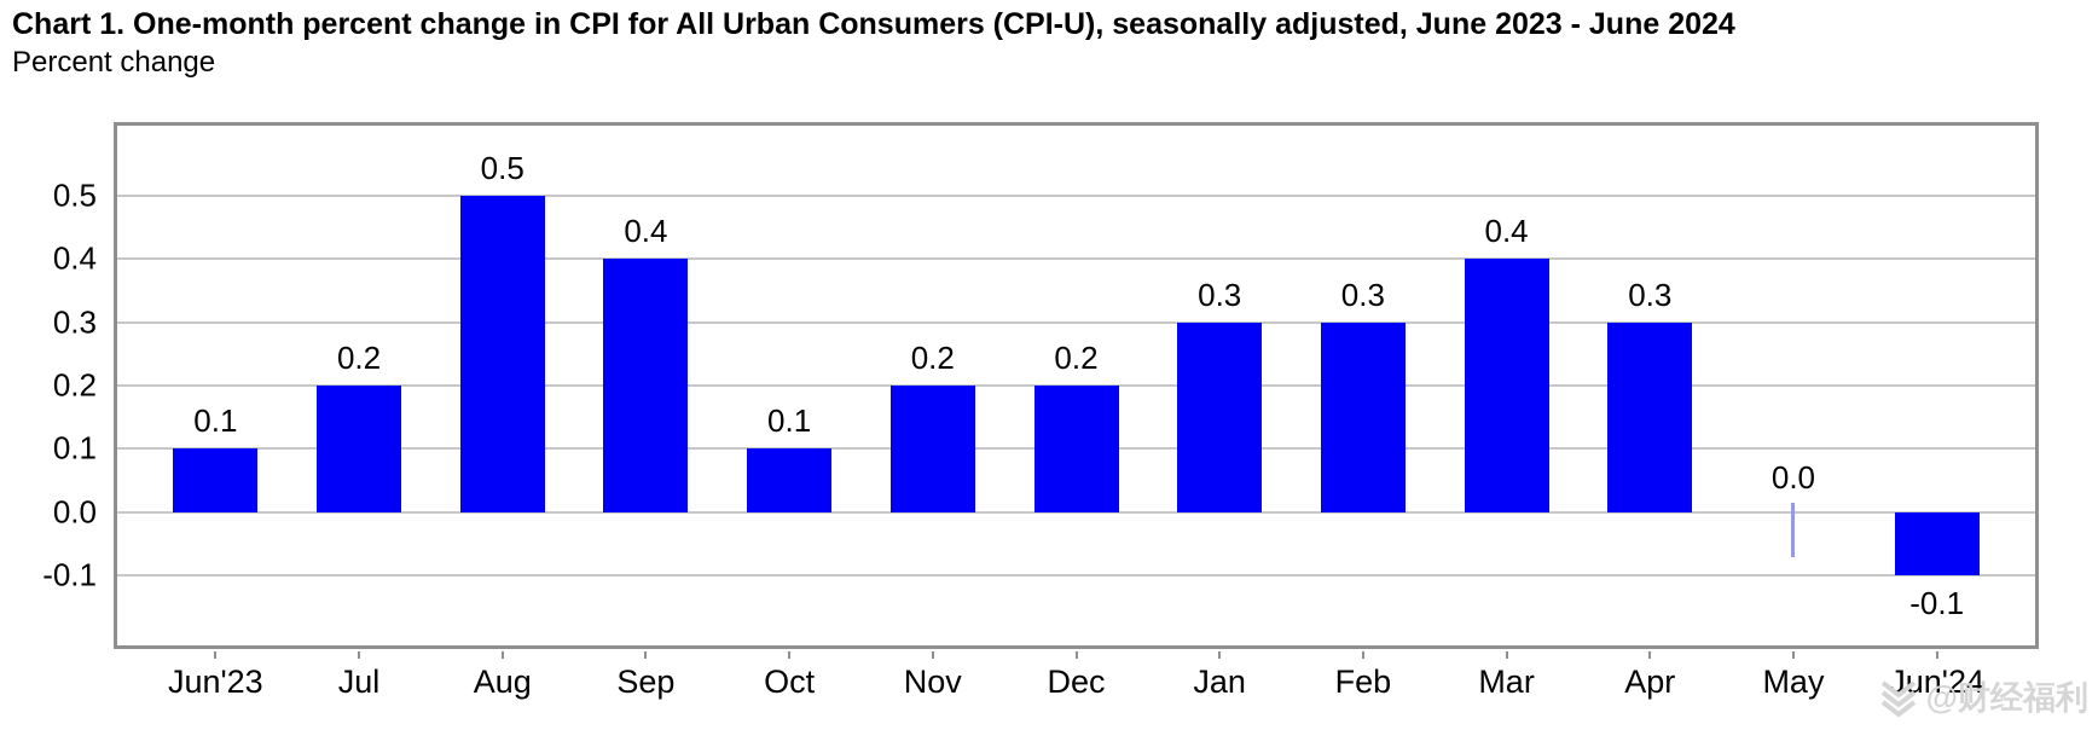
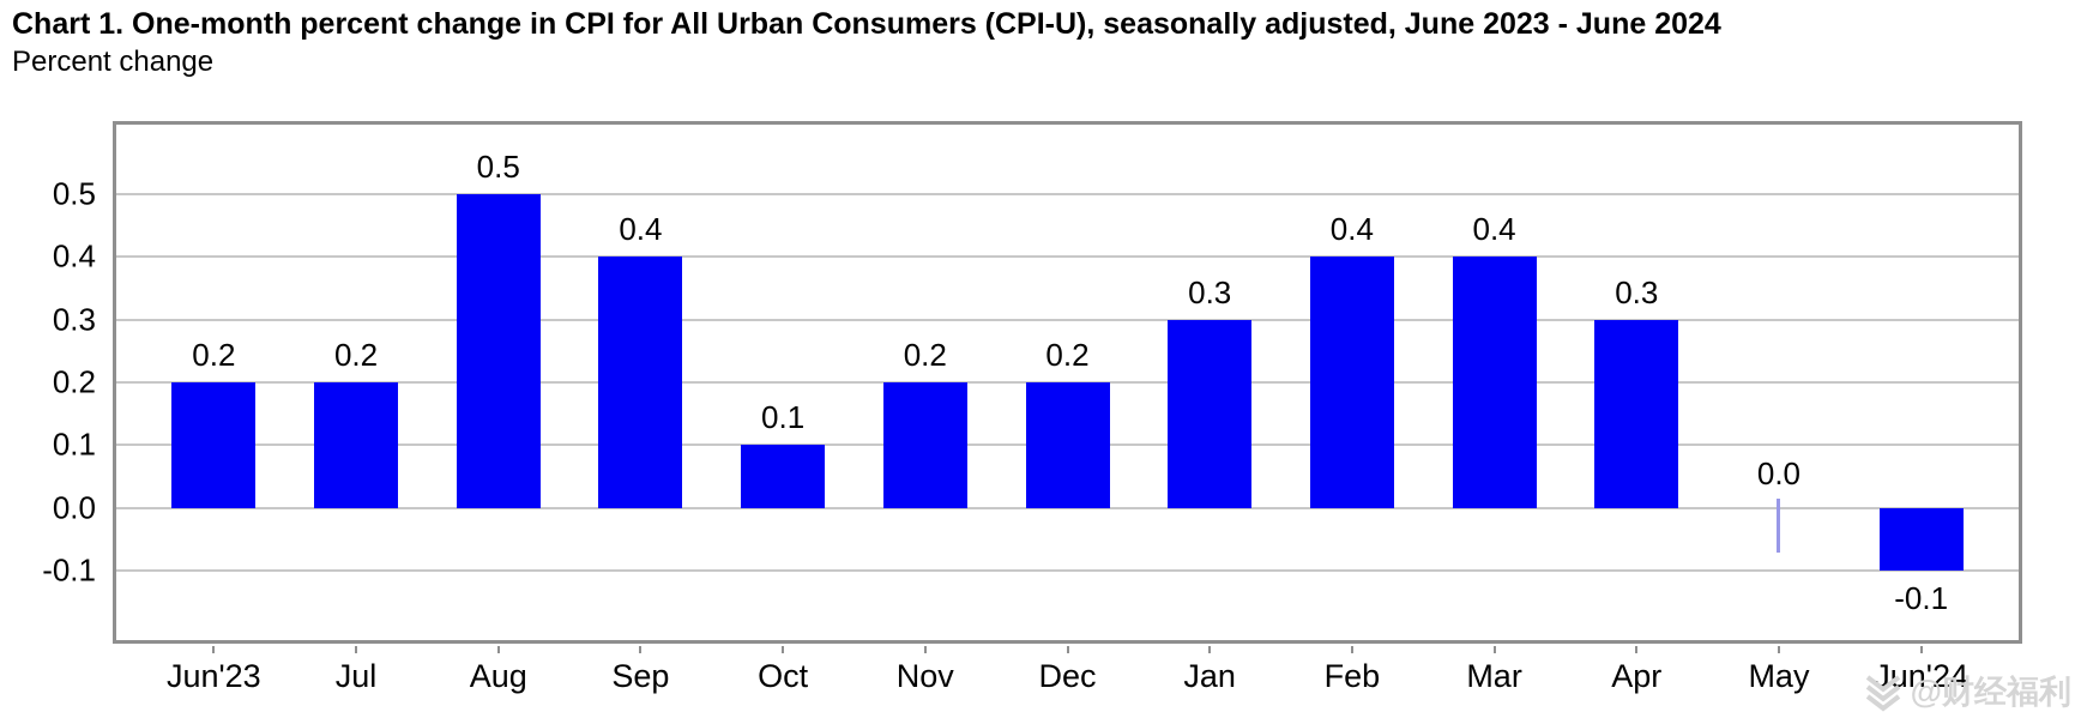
Jun'23: 0.1 -> 0.2
Feb: 0.3 -> 0.4
